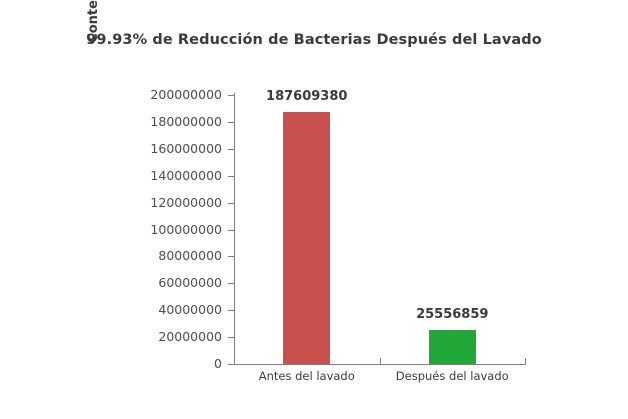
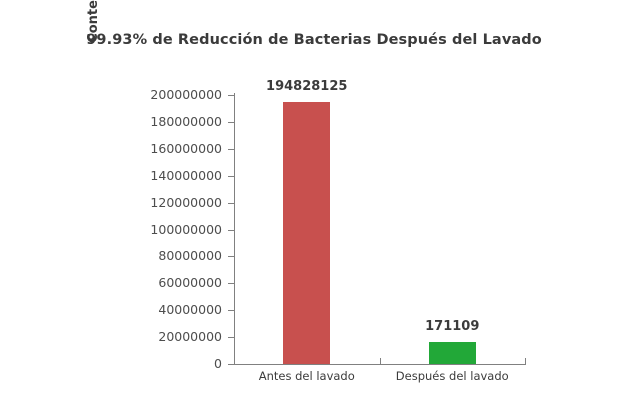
Antes del lavado: 187609380 -> 194828125
Después del lavado: 25556859 -> 171109
